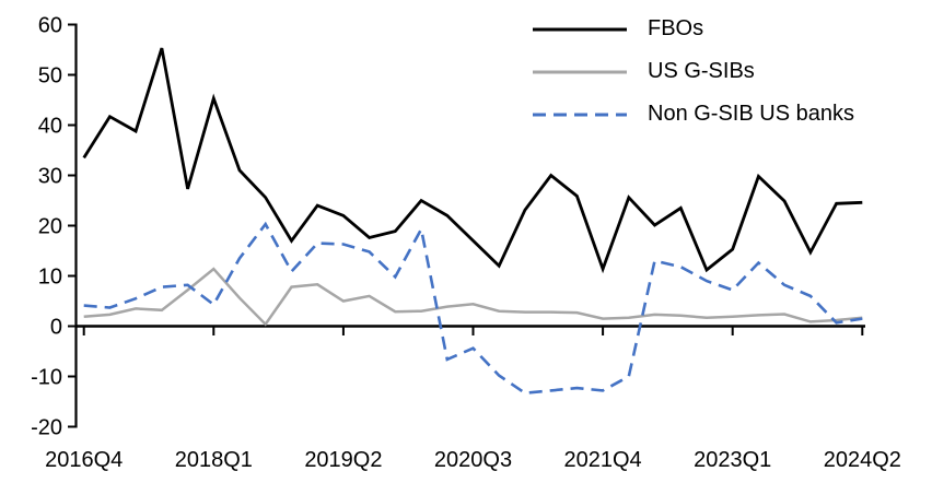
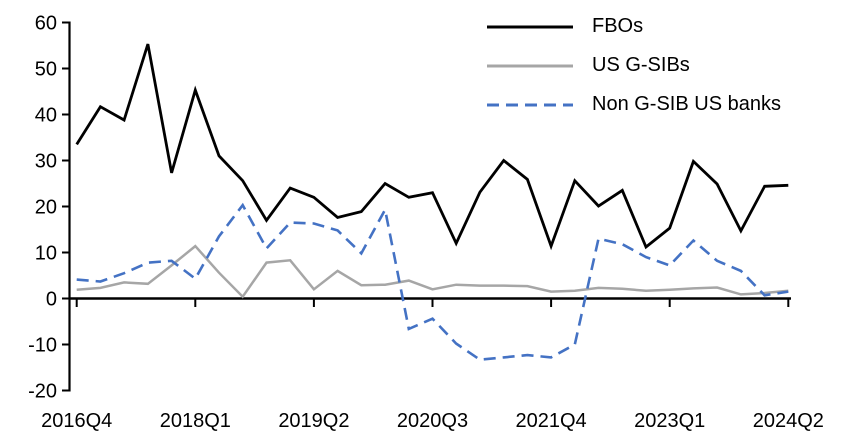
US G-SIBs/2019Q2: 5 -> 2
FBOs/2020Q3: 17 -> 23
US G-SIBs/2020Q3: 4 -> 2
